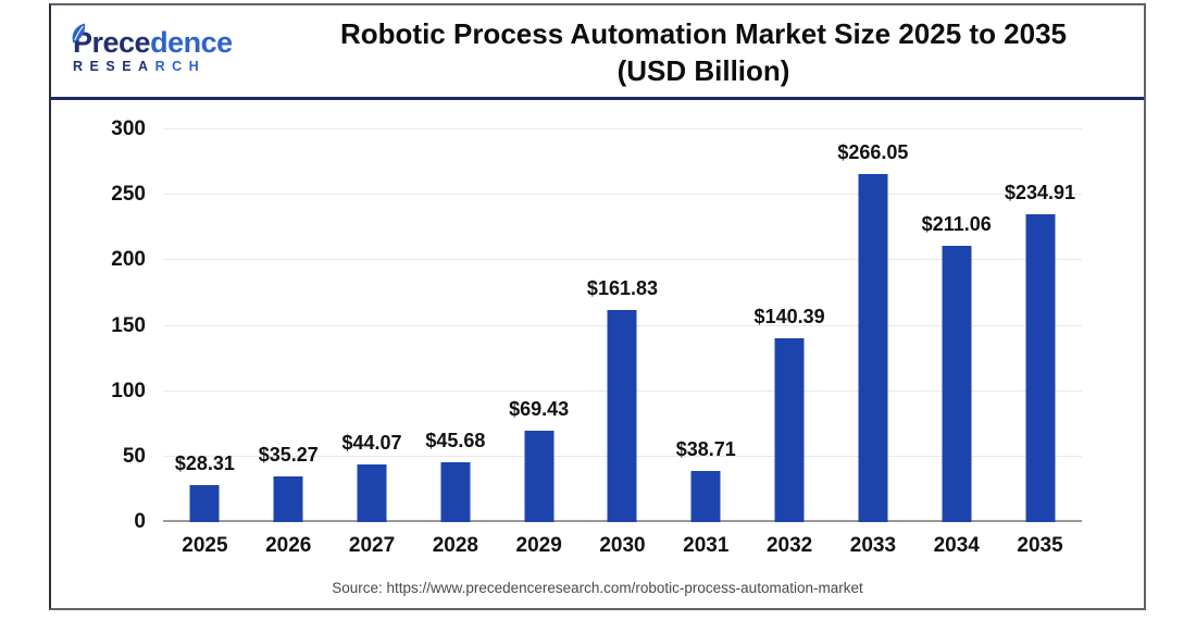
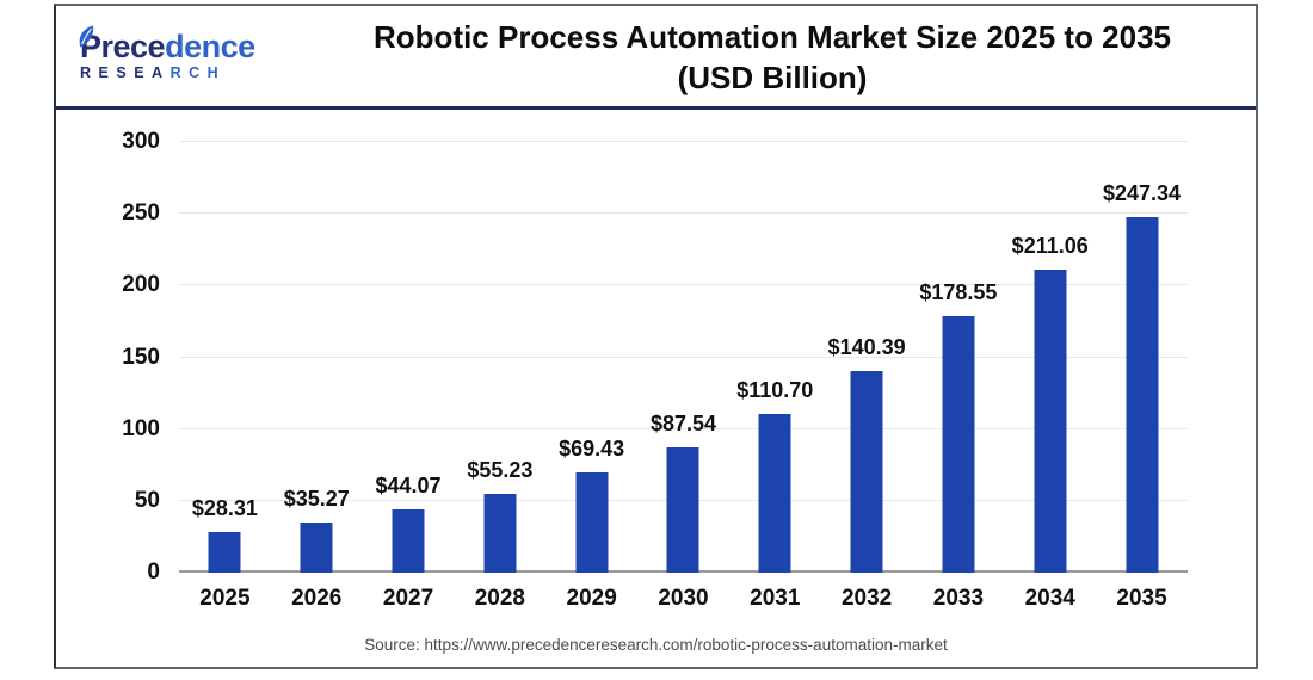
2028: $45.68 -> $55.23
2030: $161.83 -> $87.54
2031: $38.71 -> $110.70
2033: $266.05 -> $178.55
2035: $234.91 -> $247.34
